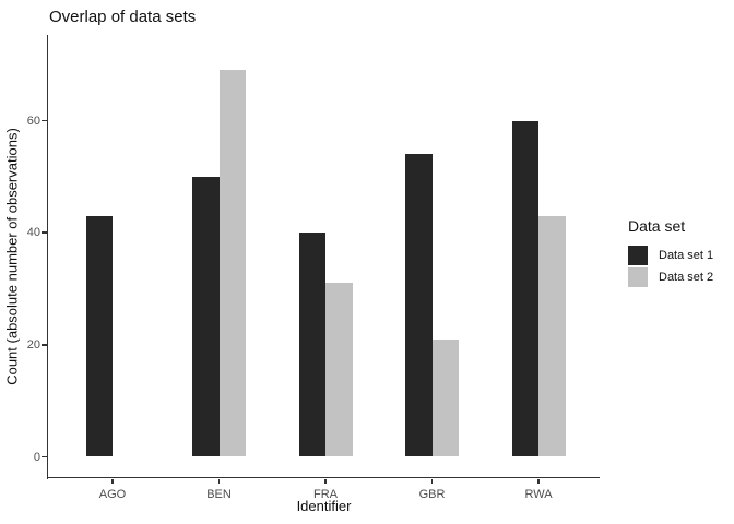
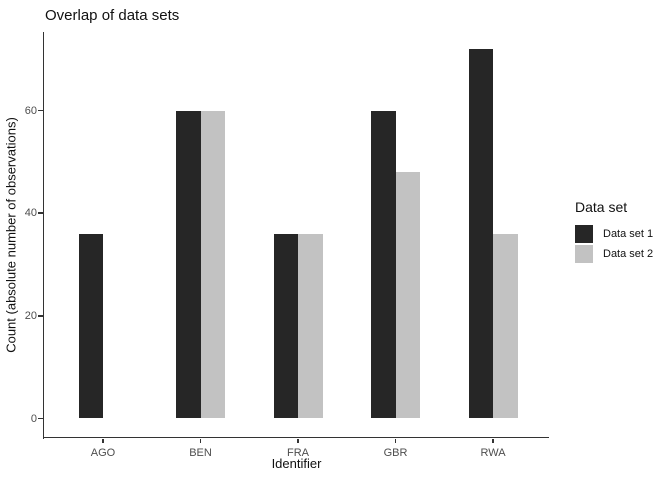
Data set 1/AGO: 43 -> 36
Data set 1/BEN: 50 -> 60
Data set 2/BEN: 69 -> 60
Data set 1/FRA: 40 -> 36
Data set 2/FRA: 31 -> 36
Data set 1/GBR: 54 -> 60
Data set 2/GBR: 21 -> 48
Data set 1/RWA: 60 -> 72
Data set 2/RWA: 43 -> 36
